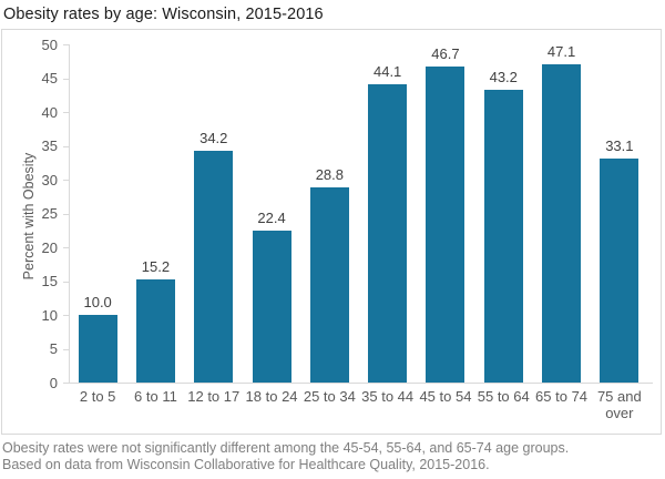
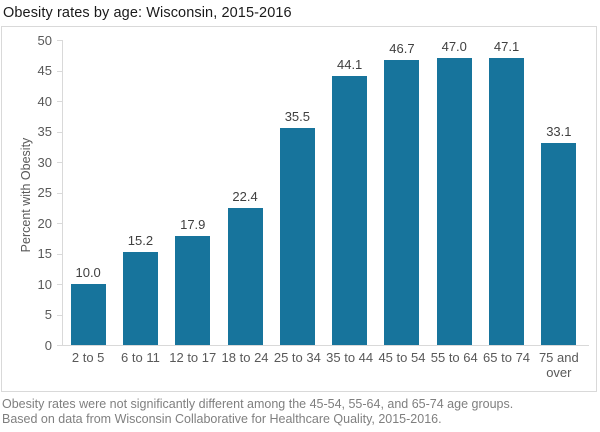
12 to 17: 34.2 -> 17.9
25 to 34: 28.8 -> 35.5
55 to 64: 43.2 -> 47.0
